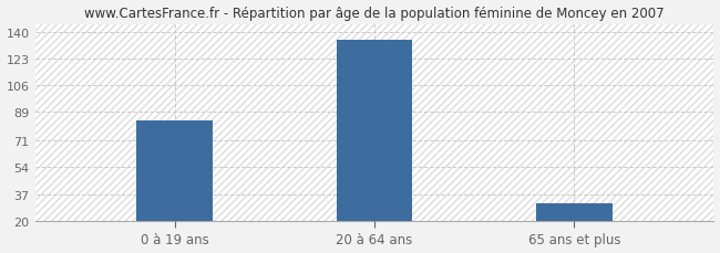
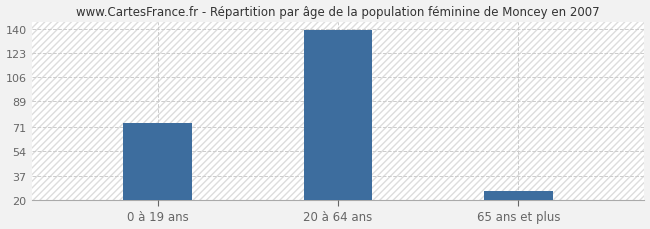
0 à 19 ans: 84 -> 74
20 à 64 ans: 135 -> 139
65 ans et plus: 31 -> 26
